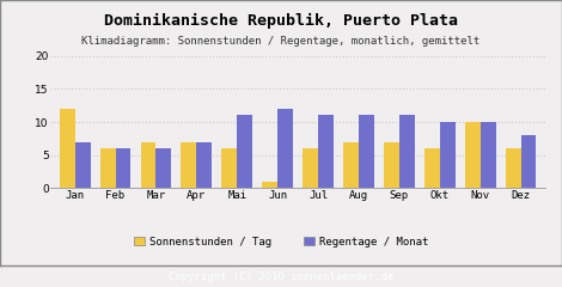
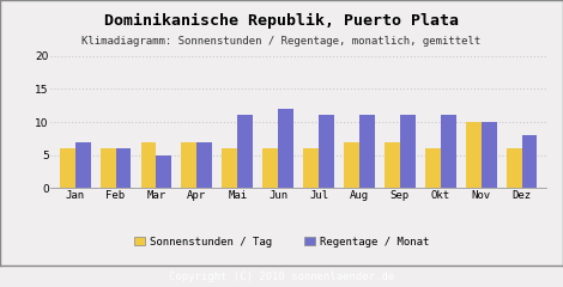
Sonnenstunden / Tag/Jan: 12 -> 6
Regentage / Monat/Mar: 6 -> 5
Sonnenstunden / Tag/Jun: 1 -> 6
Regentage / Monat/Okt: 10 -> 11
